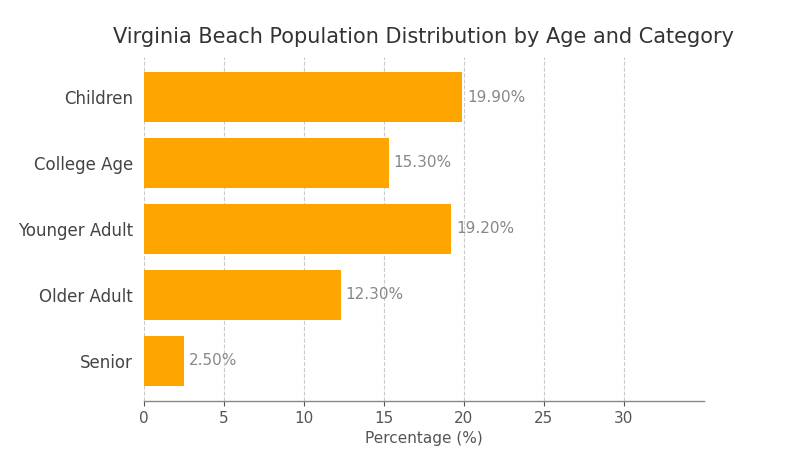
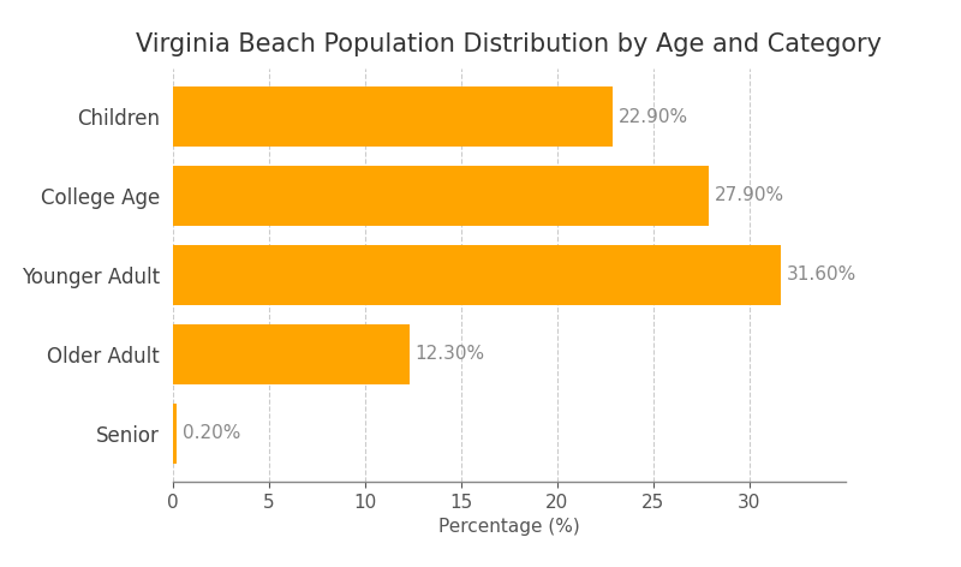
Children: 19.90% -> 22.90%
College Age: 15.30% -> 27.90%
Younger Adult: 19.20% -> 31.60%
Senior: 2.50% -> 0.20%
